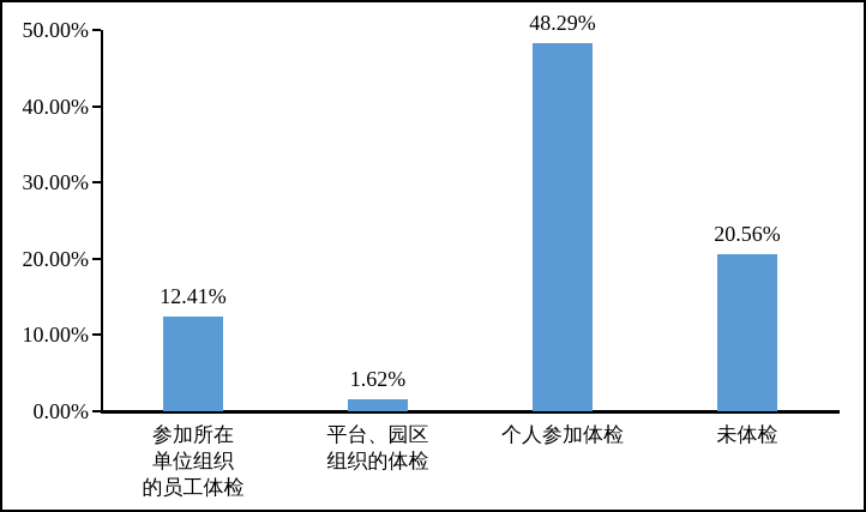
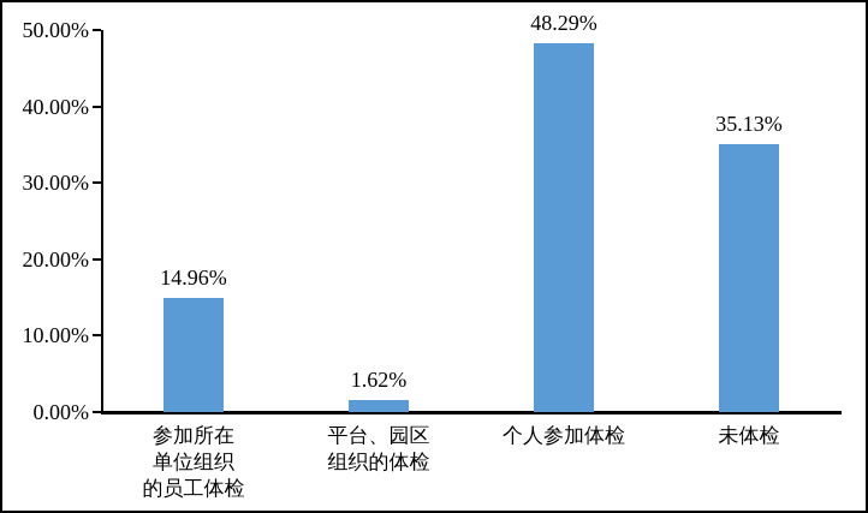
参加所在 单位组织 的员工体检: 12.41% -> 14.96%
未体检: 20.56% -> 35.13%
